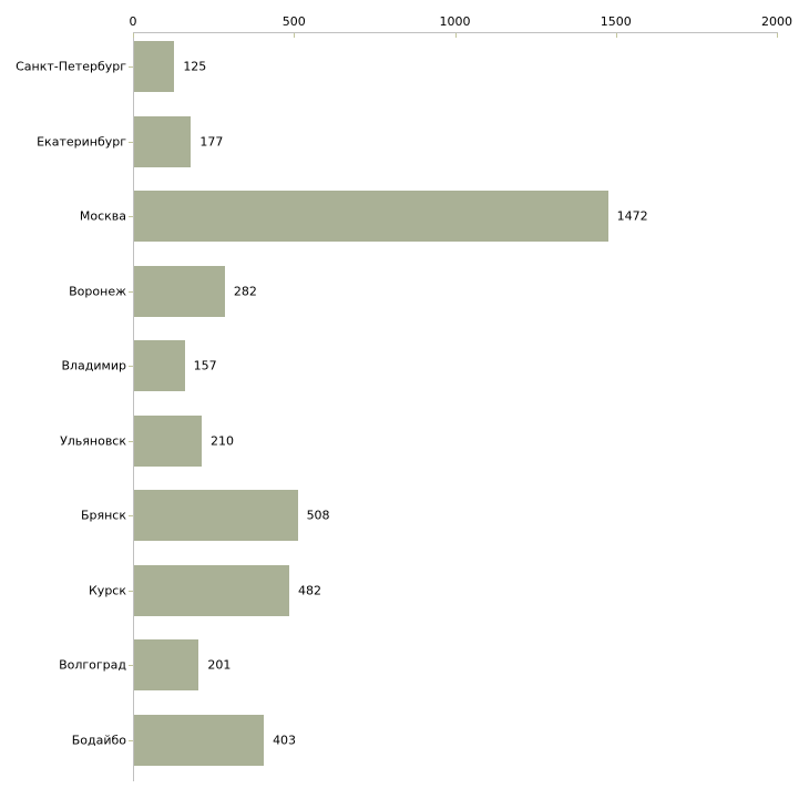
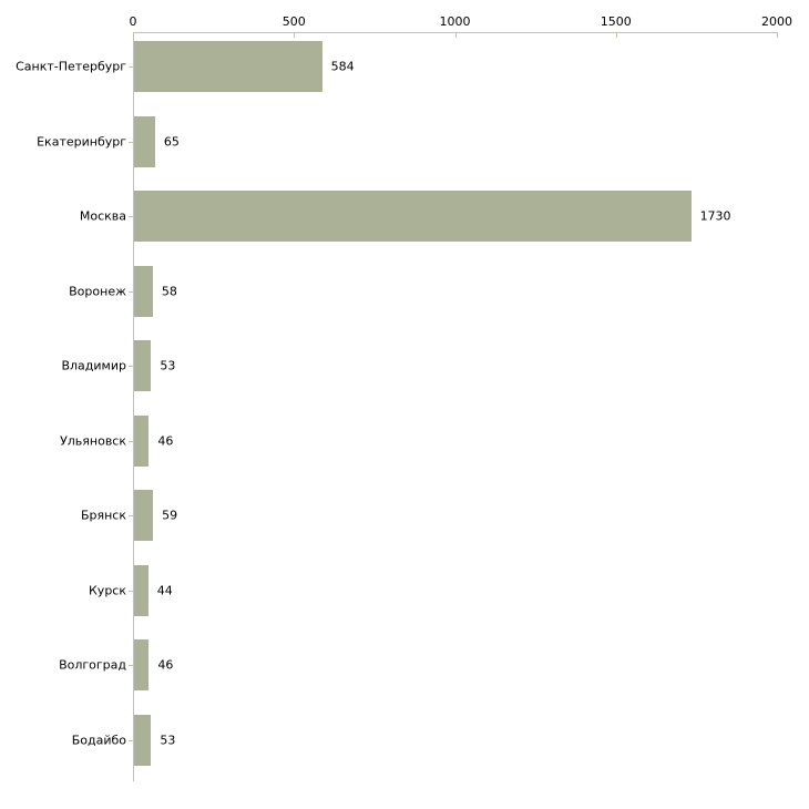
Санкт-Петербург: 125 -> 584
Екатеринбург: 177 -> 65
Москва: 1472 -> 1730
Воронеж: 282 -> 58
Владимир: 157 -> 53
Ульяновск: 210 -> 46
Брянск: 508 -> 59
Курск: 482 -> 44
Волгоград: 201 -> 46
Бодайбо: 403 -> 53
